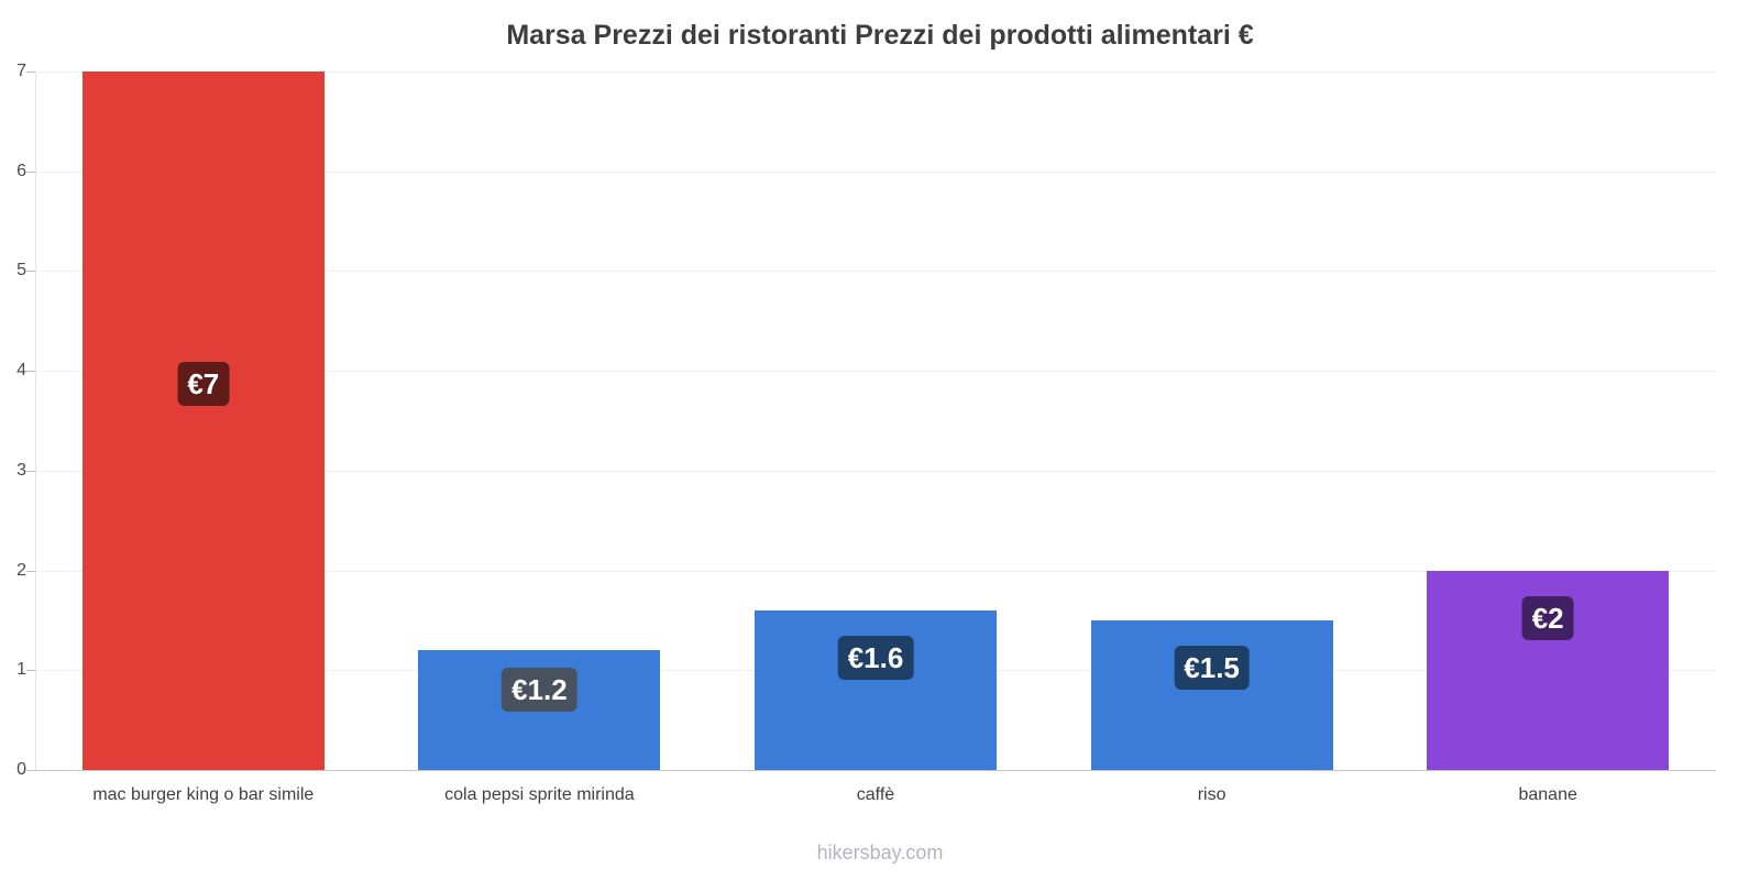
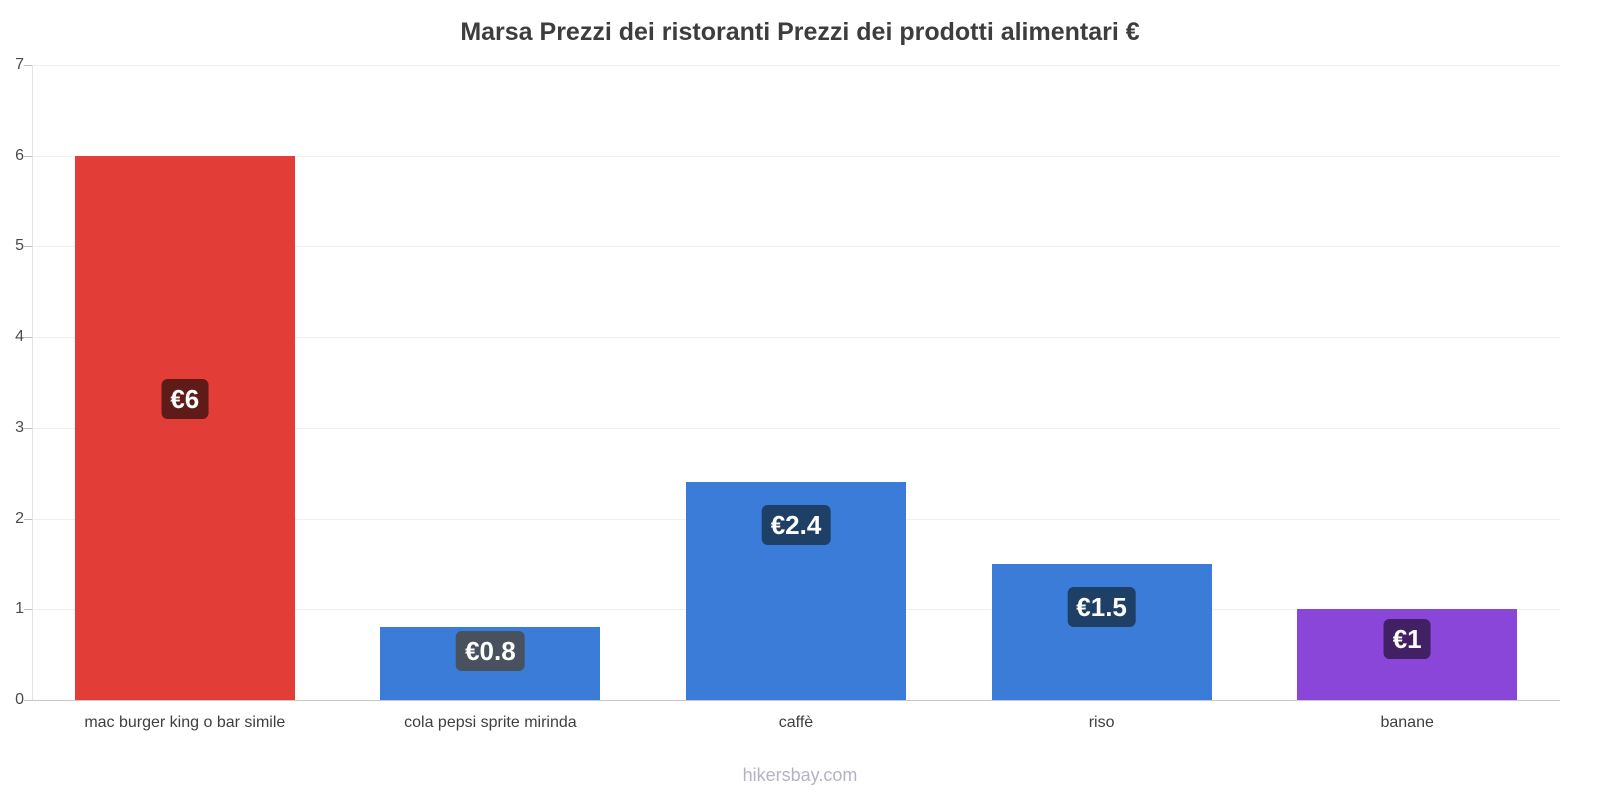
mac burger king o bar simile: €7 -> €6
cola pepsi sprite mirinda: €1.2 -> €0.8
caffè: €1.6 -> €2.4
banane: €2 -> €1
